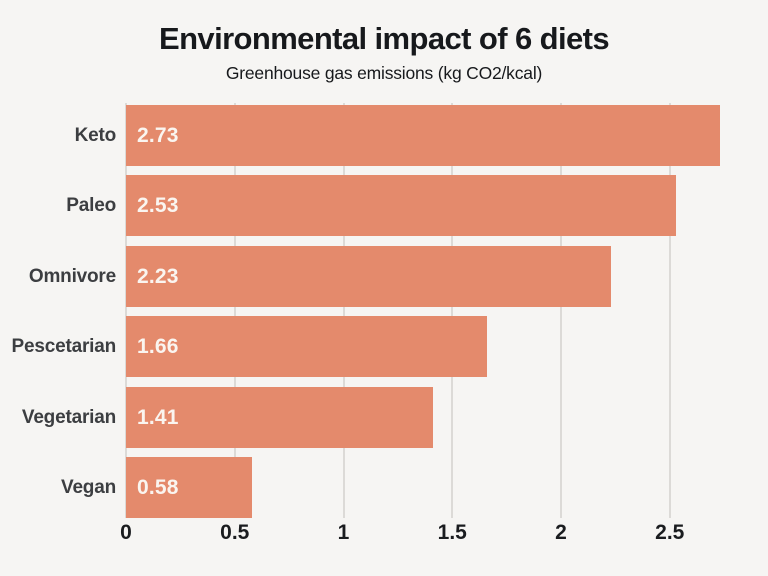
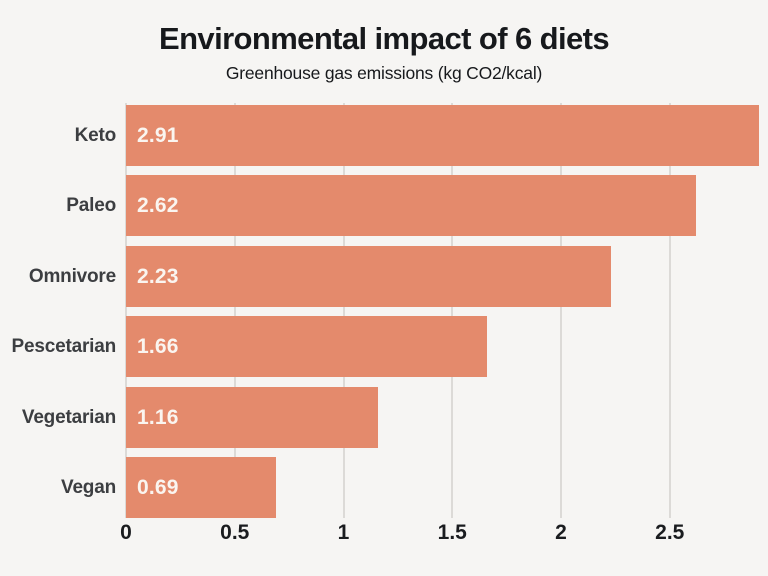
Keto: 2.73 -> 2.91
Paleo: 2.53 -> 2.62
Vegetarian: 1.41 -> 1.16
Vegan: 0.58 -> 0.69
